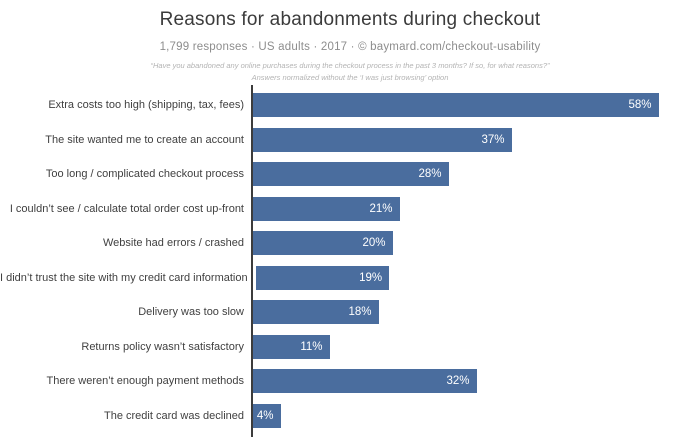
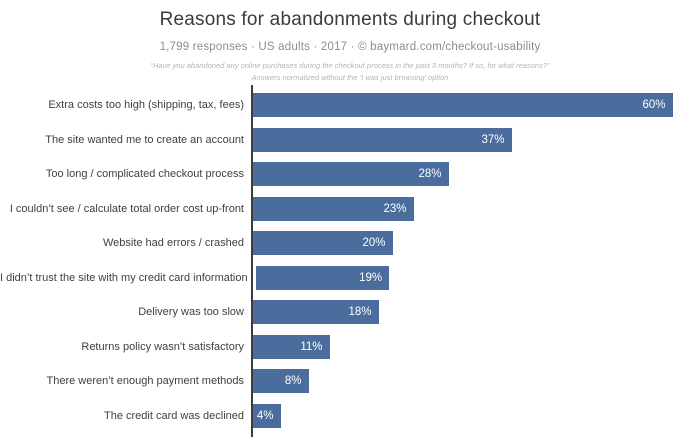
Extra costs too high (shipping, tax, fees): 58% -> 60%
I couldn’t see / calculate total order cost up-front: 21% -> 23%
There weren’t enough payment methods: 32% -> 8%
